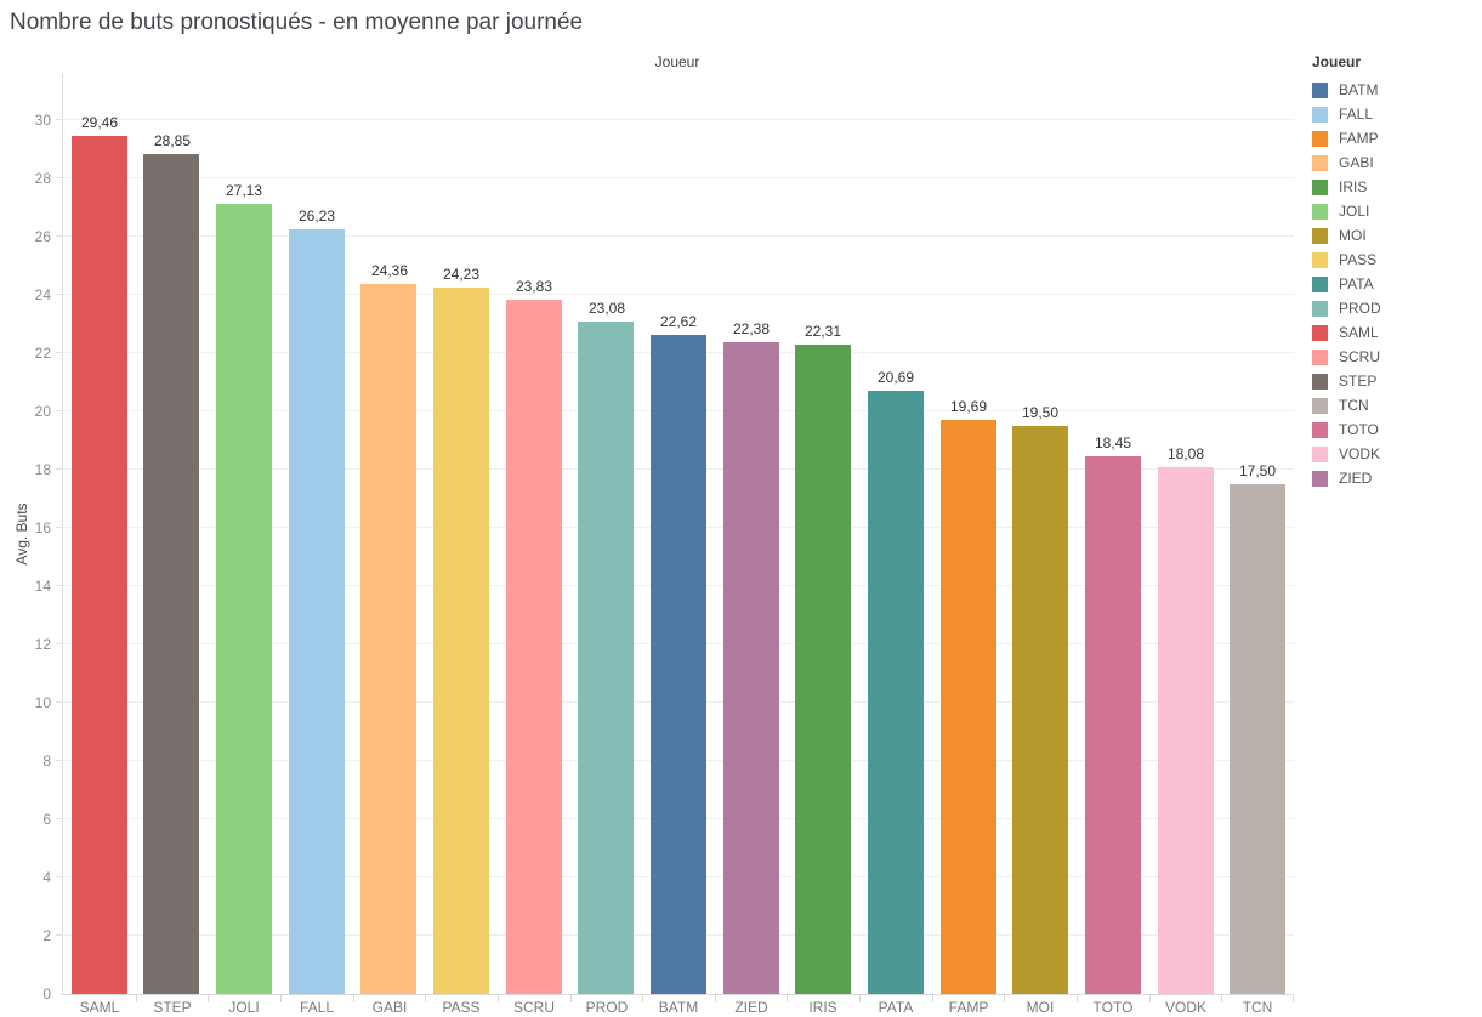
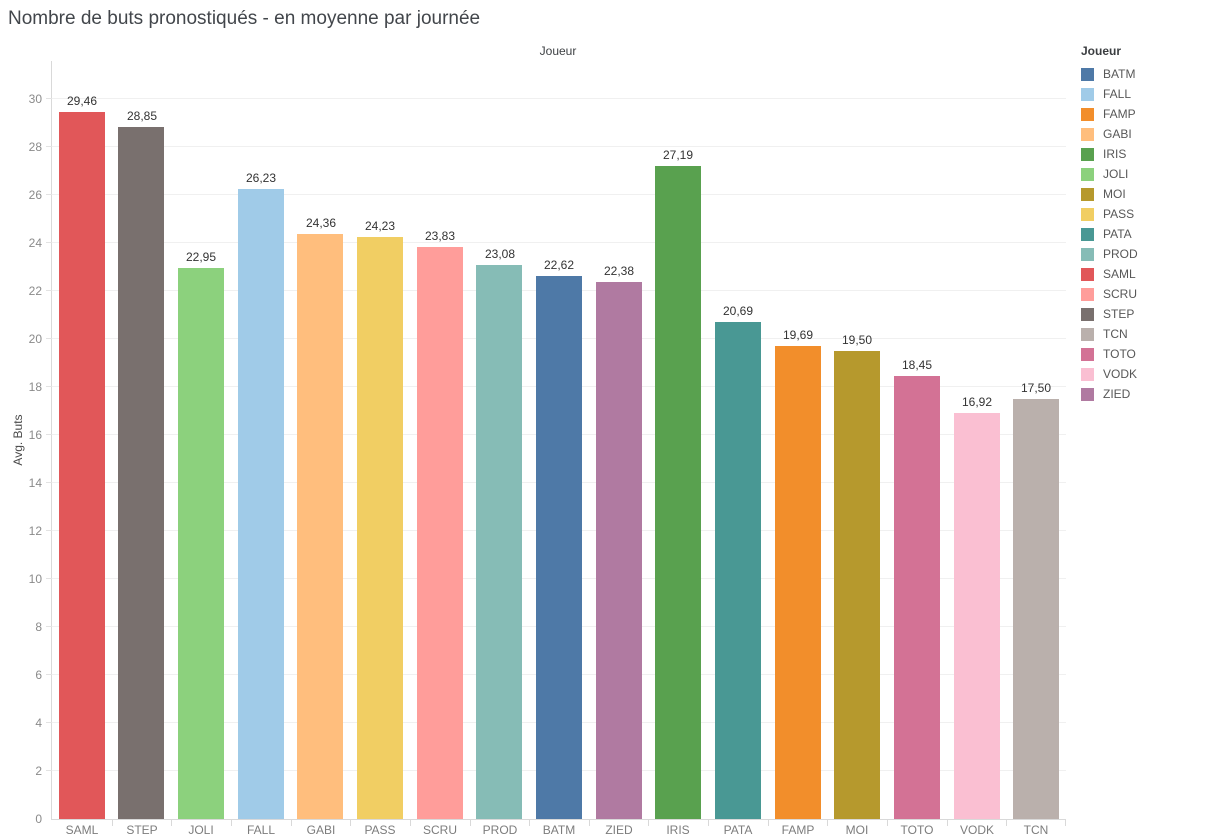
JOLI: 27,13 -> 22,95
IRIS: 22,31 -> 27,19
VODK: 18,08 -> 16,92
